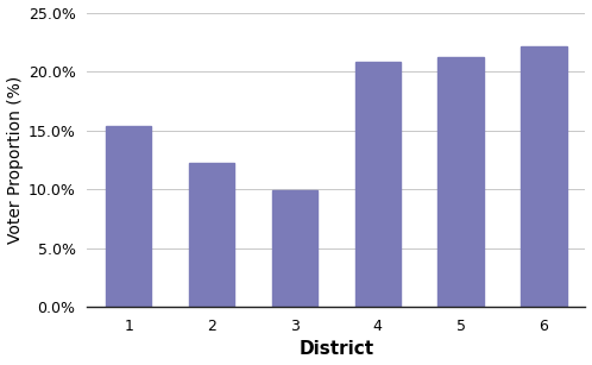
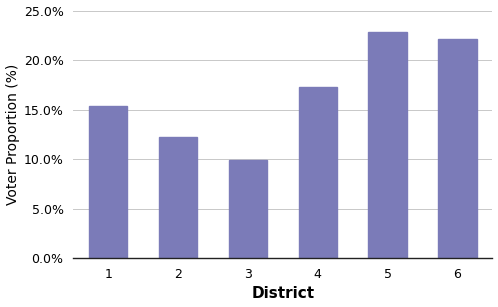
4: 20.8% -> 17.3%
5: 21.2% -> 22.8%
